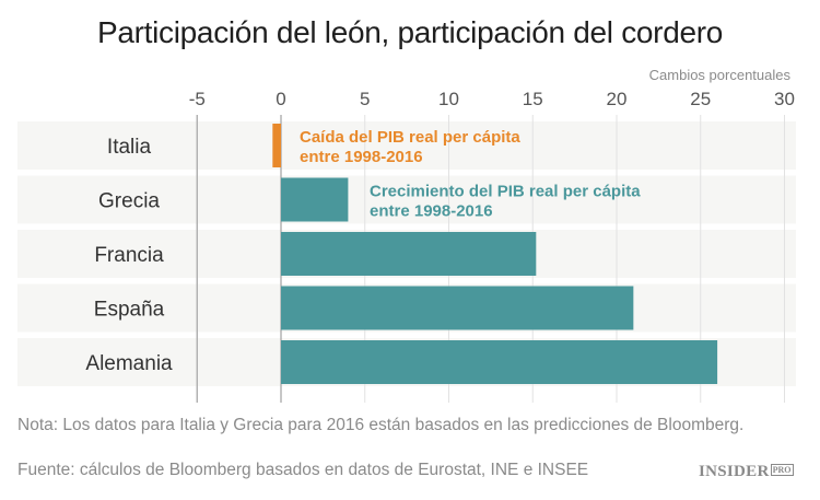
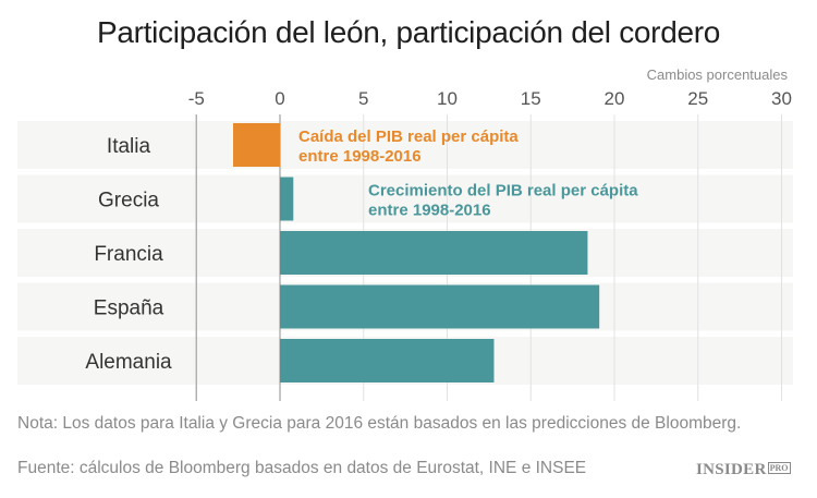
Italia: -0.5 -> -2.8
Grecia: 4.0 -> 0.8
Francia: 15.2 -> 18.4
España: 21.0 -> 19.1
Alemania: 26.0 -> 12.8
